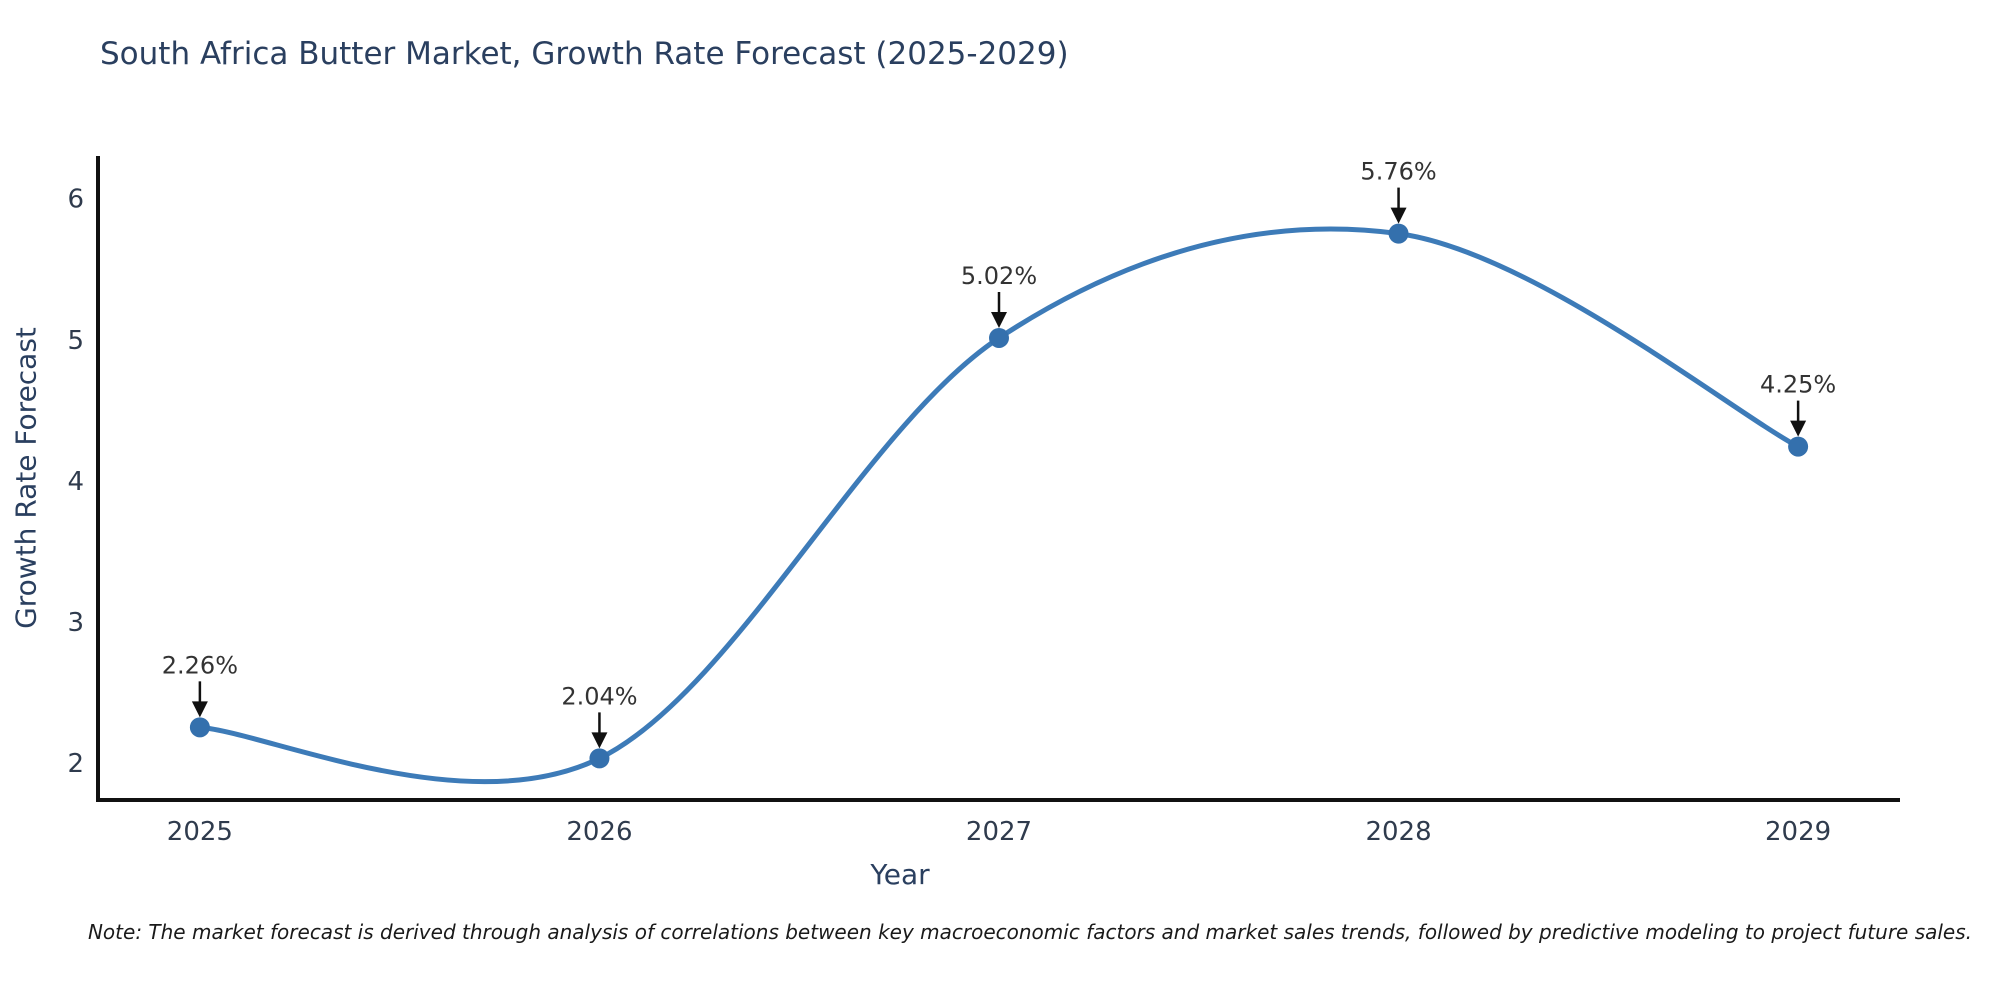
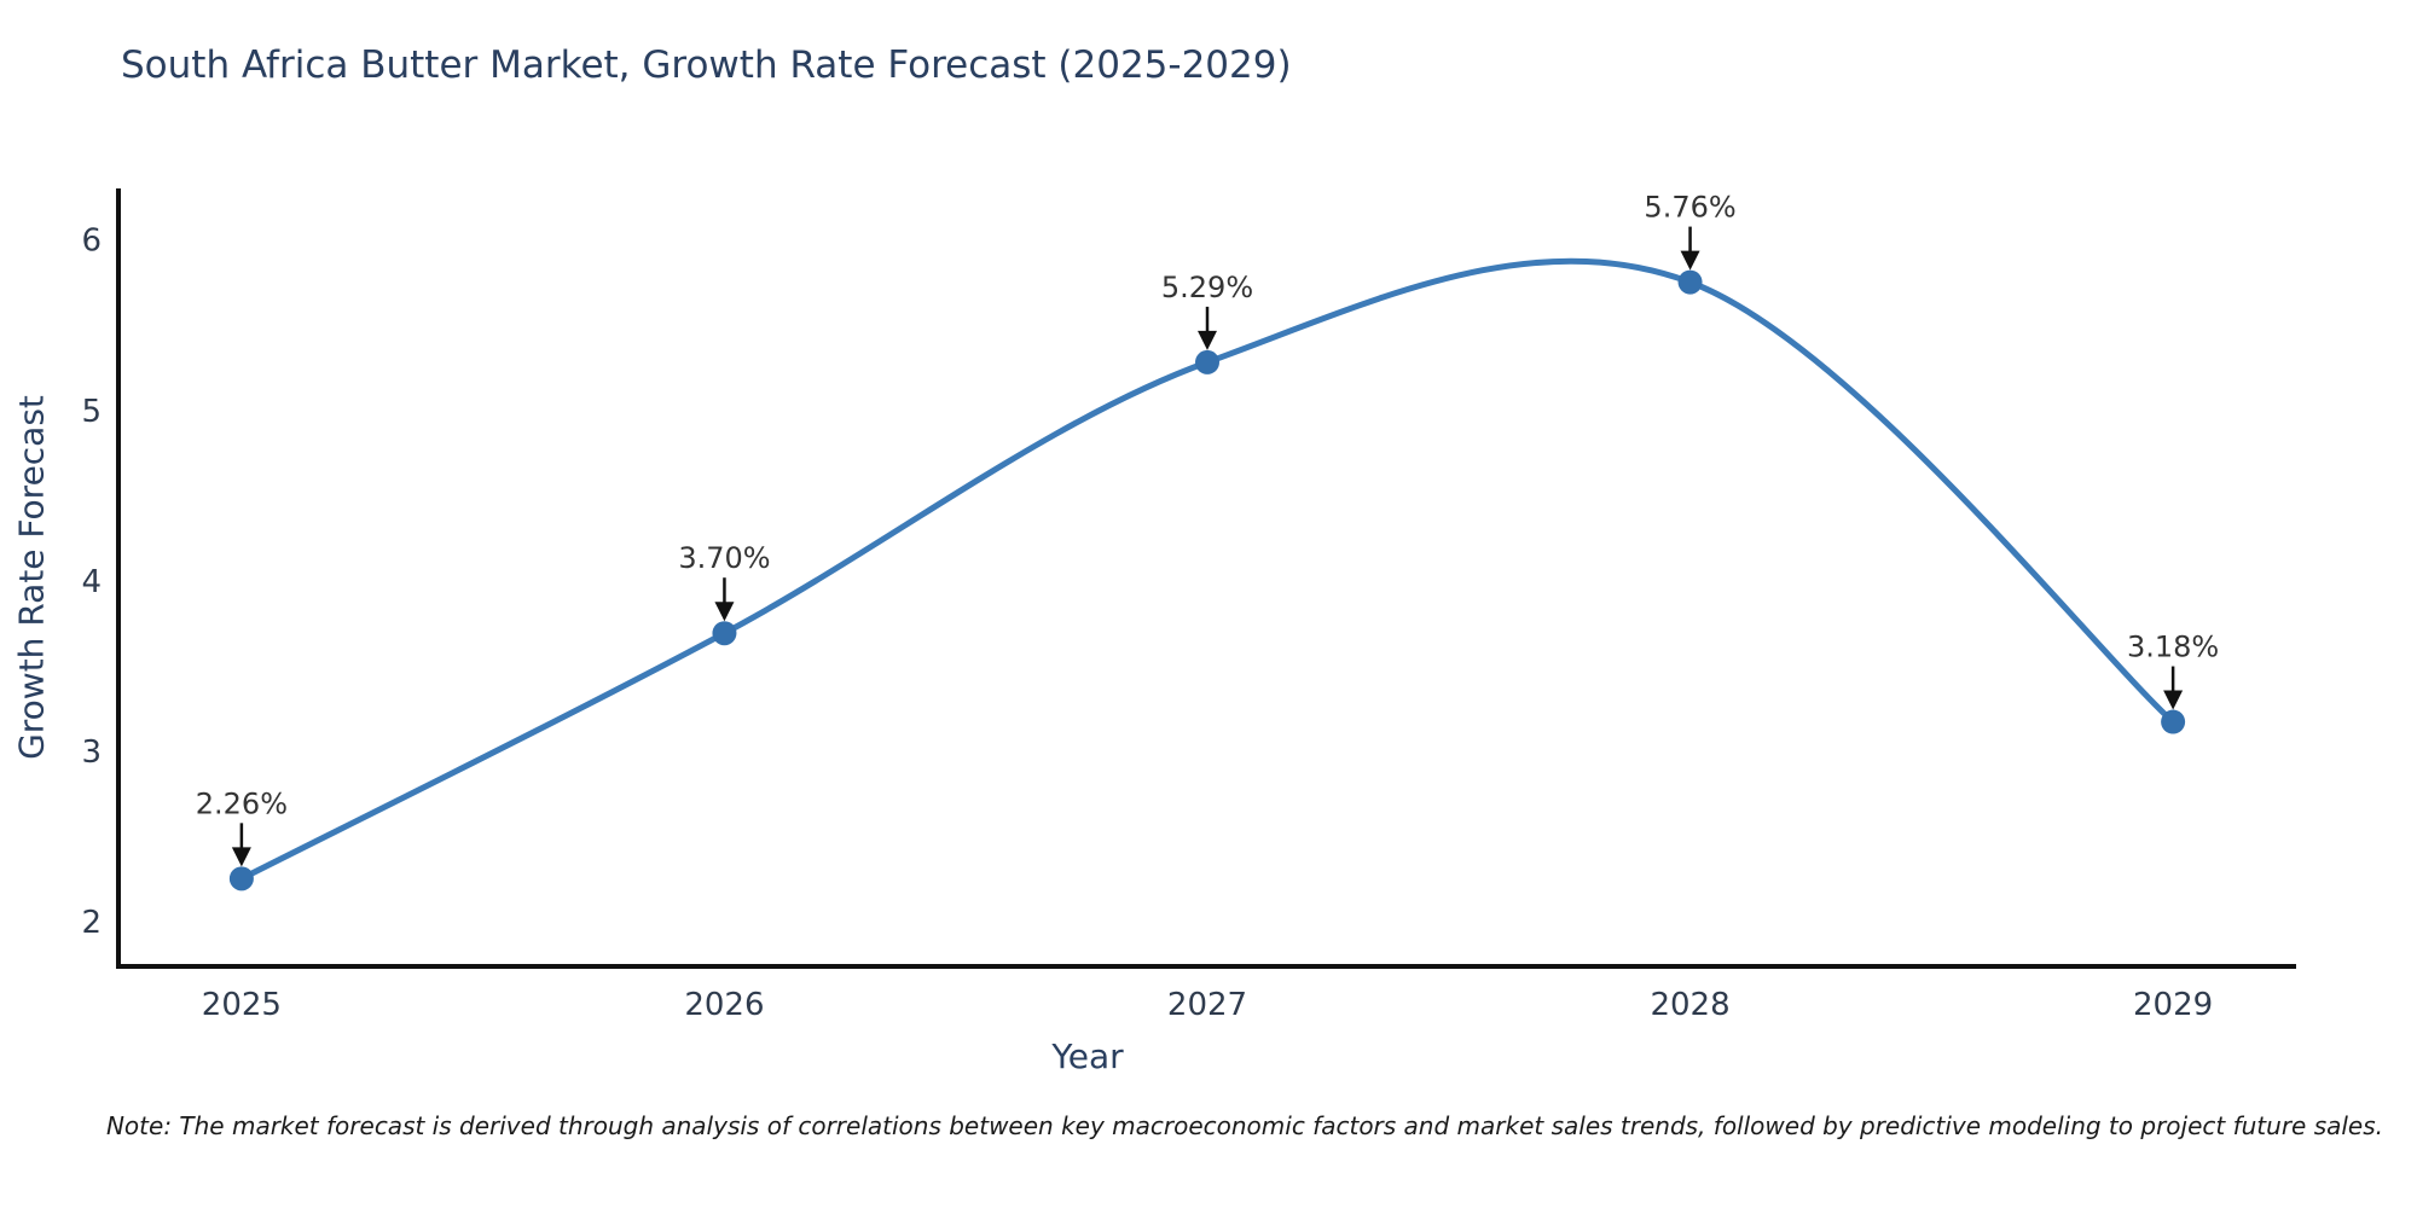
2026: 2.04% -> 3.70%
2027: 5.02% -> 5.29%
2029: 4.25% -> 3.18%
